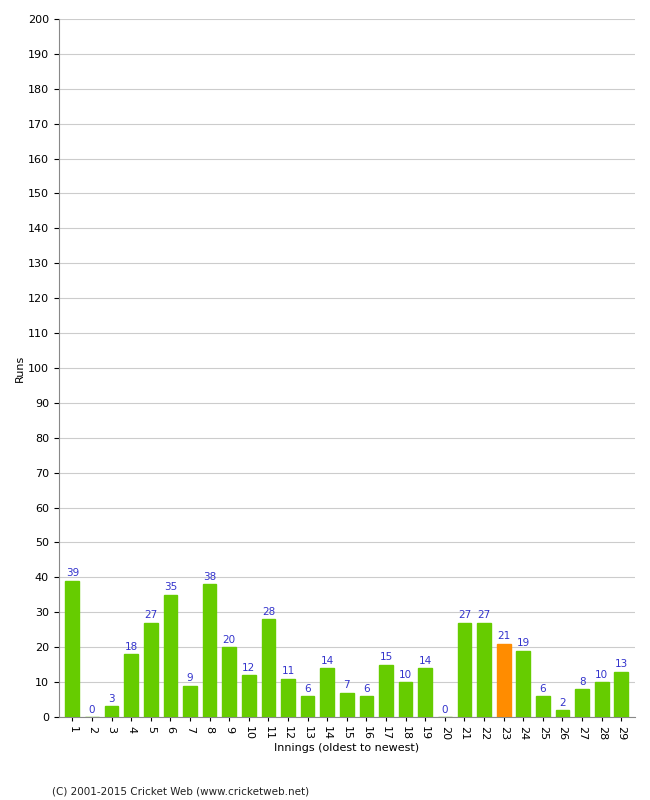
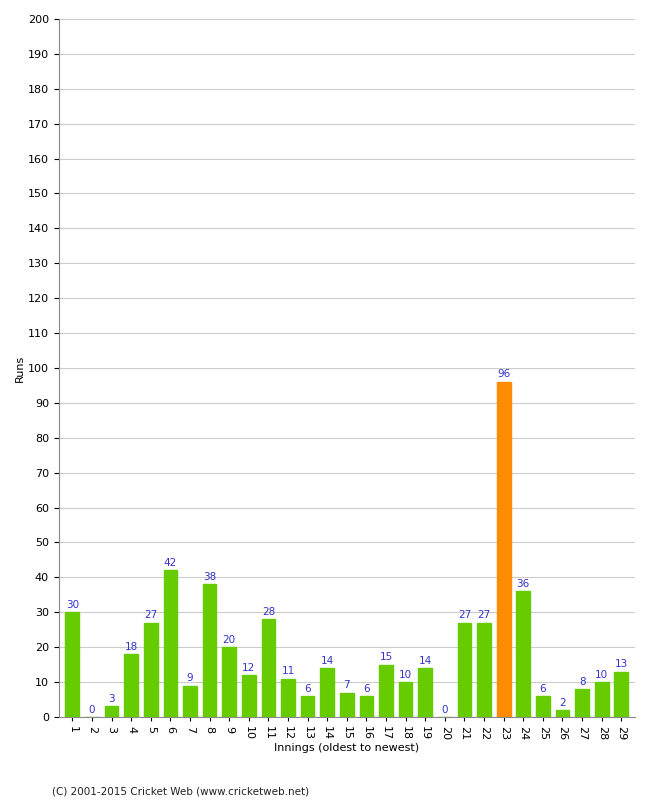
1: 39 -> 30
6: 35 -> 42
23: 21 -> 96
24: 19 -> 36
